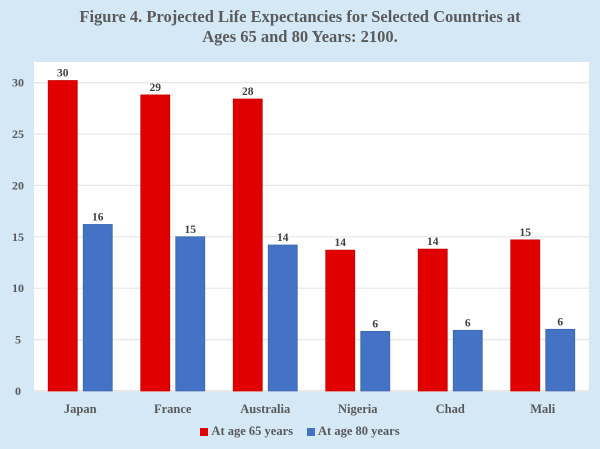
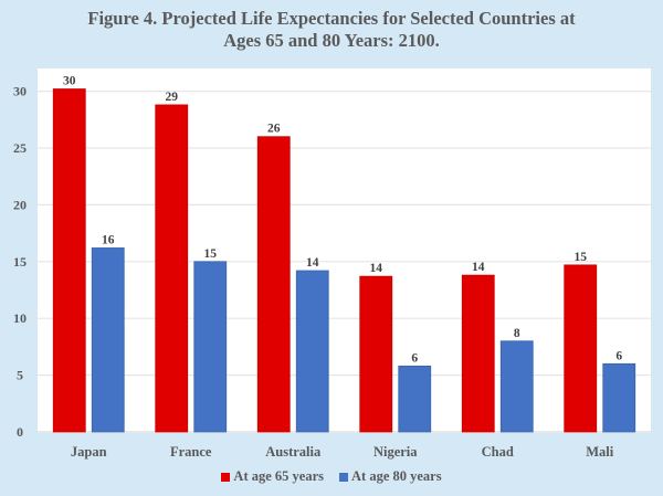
At age 65 years/Australia: 28 -> 26
At age 80 years/Chad: 6 -> 8
